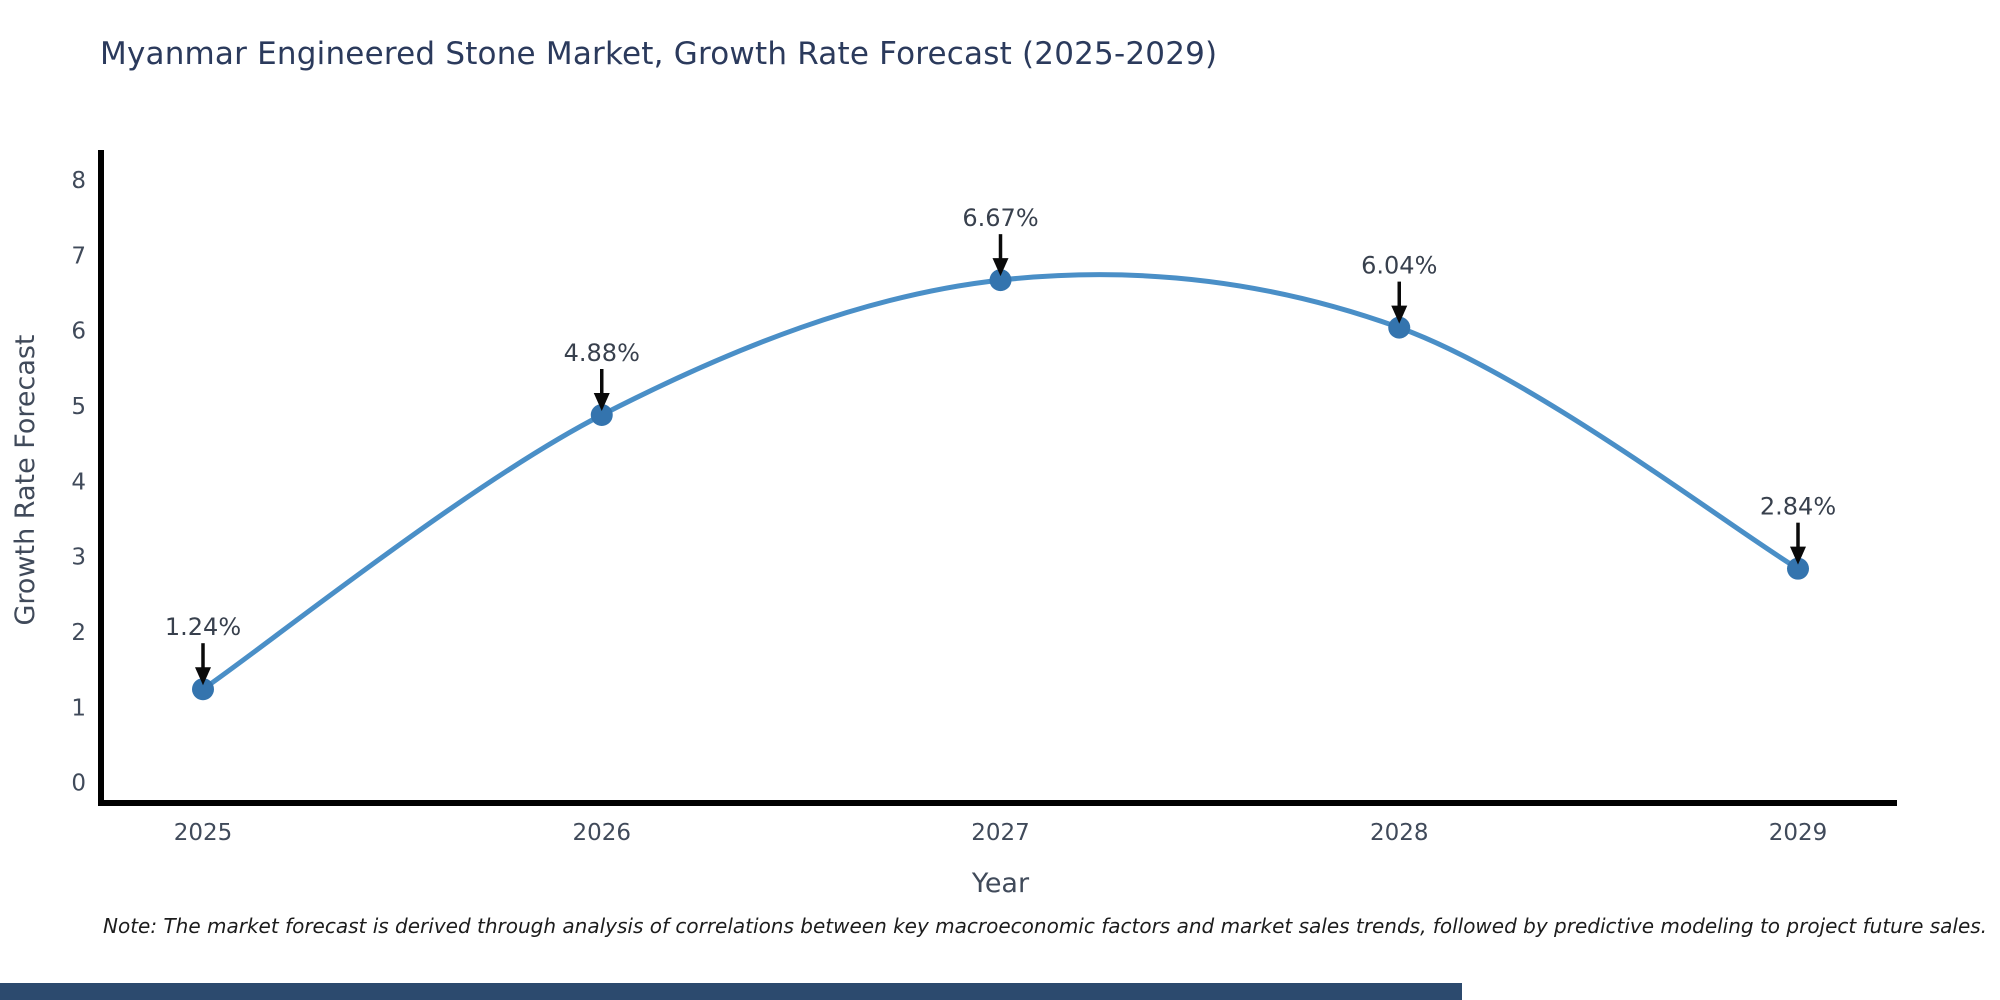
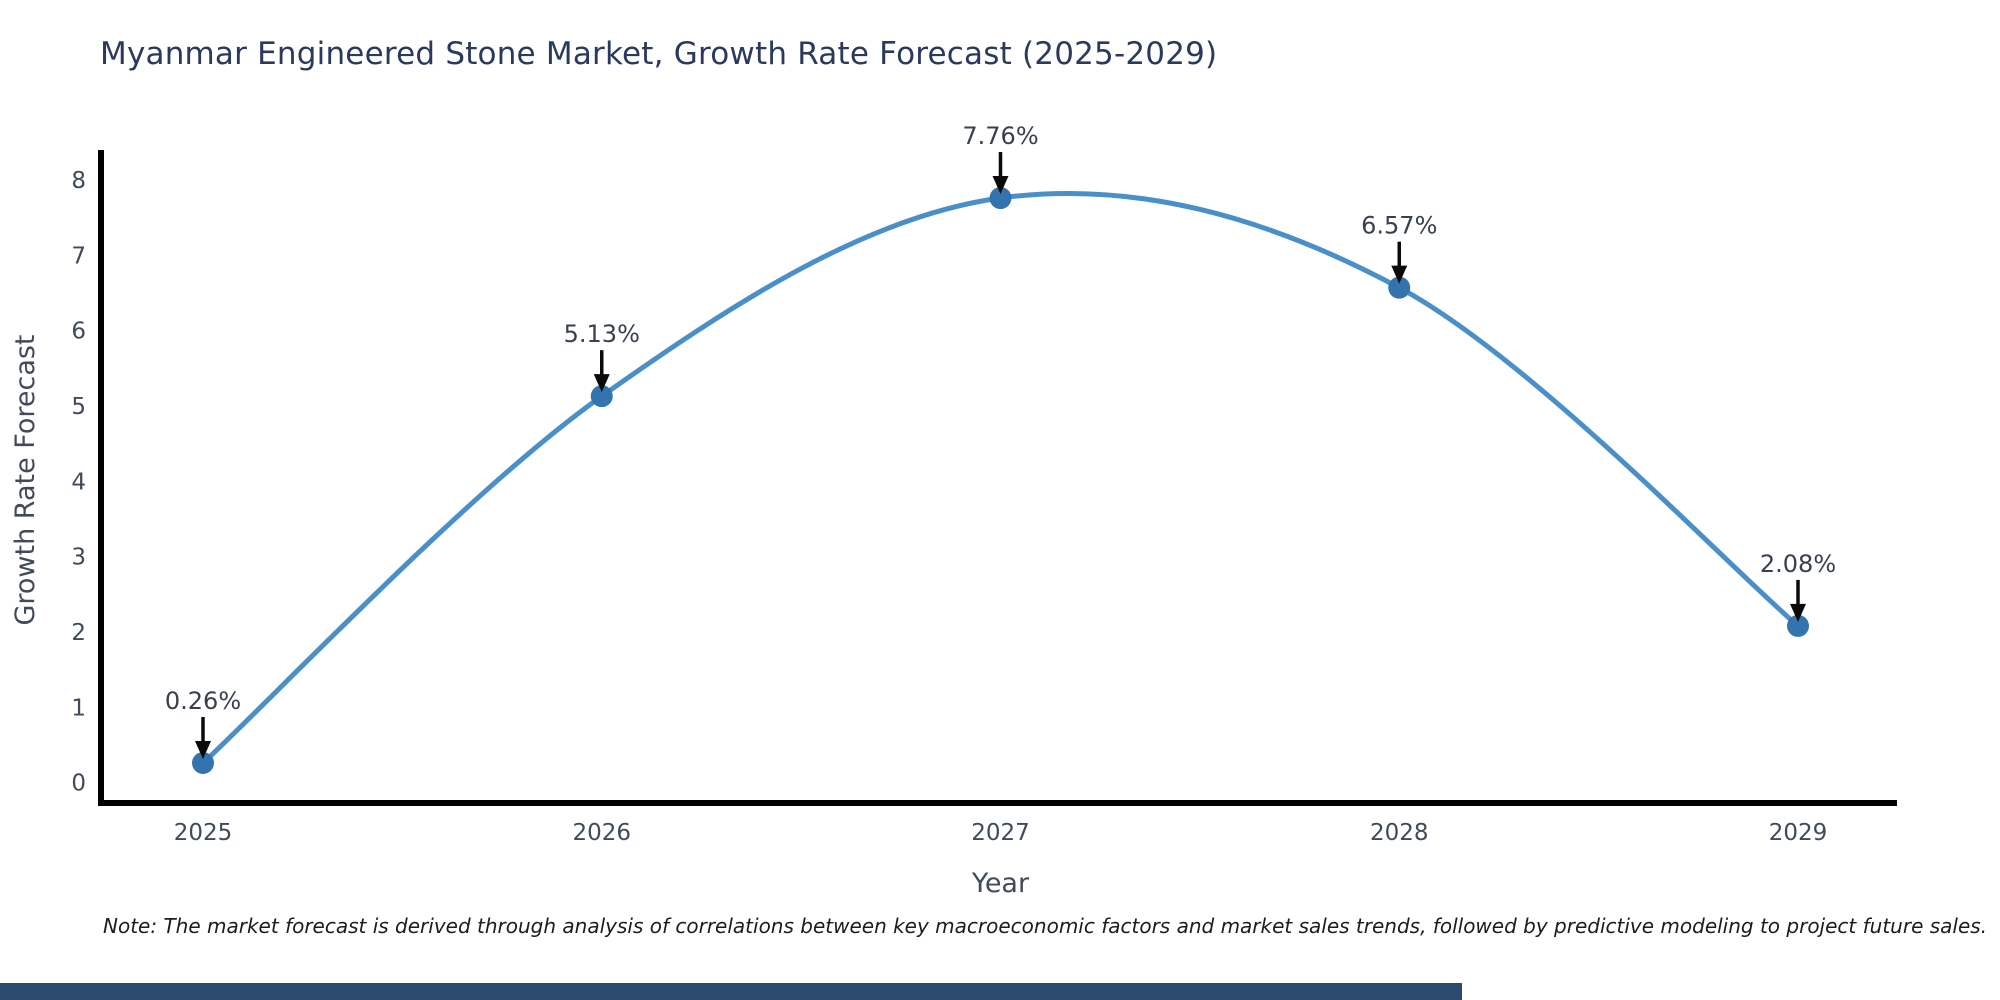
2025: 1.24% -> 0.26%
2026: 4.88% -> 5.13%
2027: 6.67% -> 7.76%
2028: 6.04% -> 6.57%
2029: 2.84% -> 2.08%
